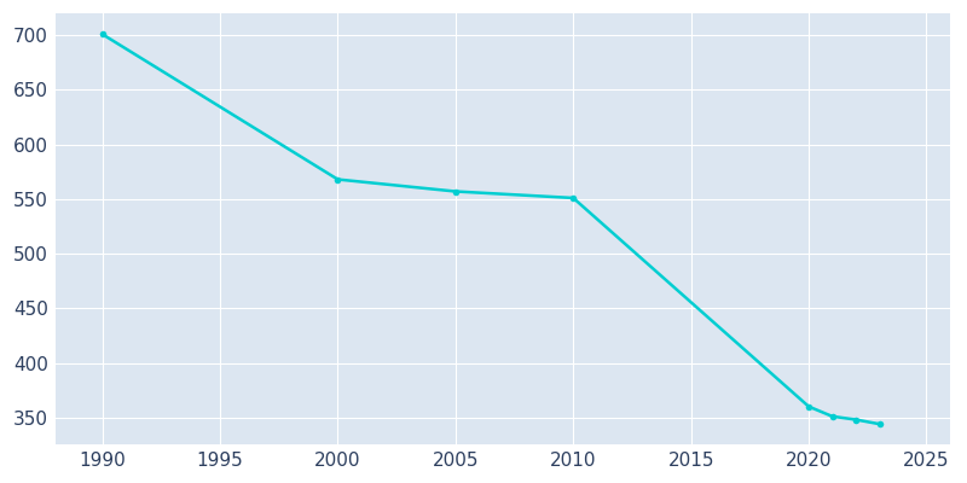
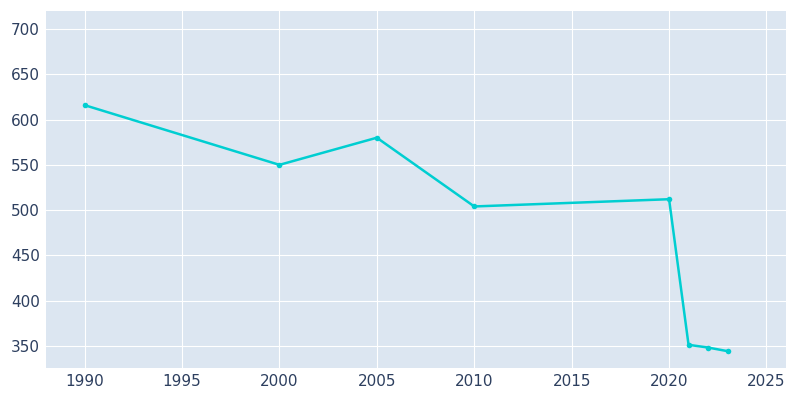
1990: 701 -> 616
2000: 568 -> 550
2005: 557 -> 580
2010: 551 -> 504
2020: 360 -> 512
